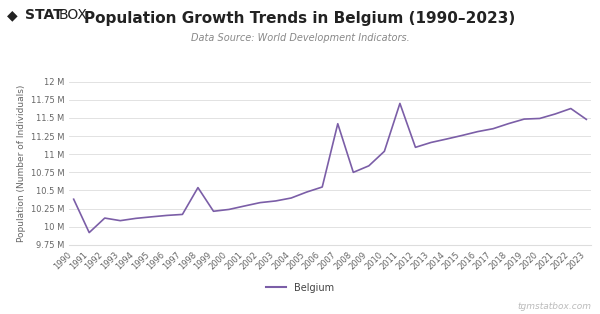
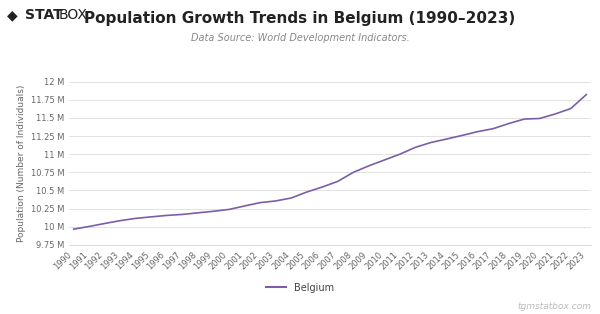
1990: 10.38 M -> 9.97 M
1991: 9.92 M -> 10.00 M
1992: 10.12 M -> 10.05 M
1998: 10.54 M -> 10.19 M
2007: 11.42 M -> 10.63 M
2010: 11.04 M -> 10.92 M
2011: 11.70 M -> 11.00 M
2023: 11.48 M -> 11.82 M
